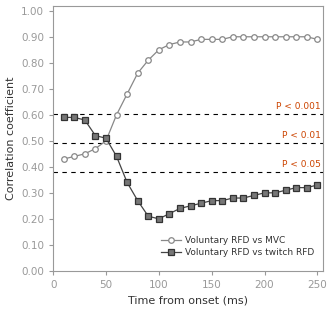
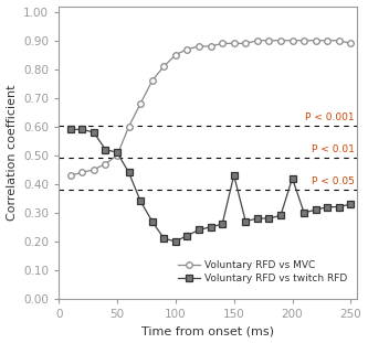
Voluntary RFD vs twitch RFD/150: 0.27 -> 0.43
Voluntary RFD vs twitch RFD/200: 0.30 -> 0.42
